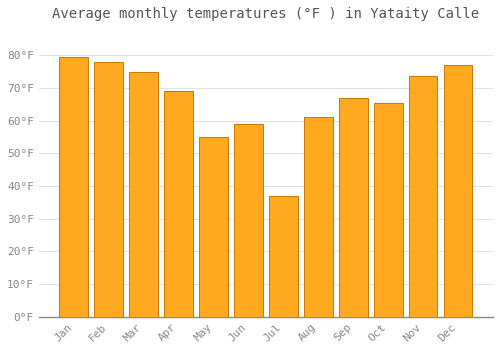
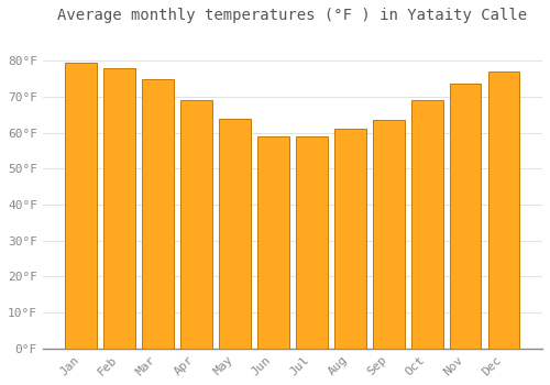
May: 55.0°F -> 64.0°F
Jul: 37.0°F -> 59.0°F
Sep: 67.0°F -> 63.5°F
Oct: 65.5°F -> 69.0°F
